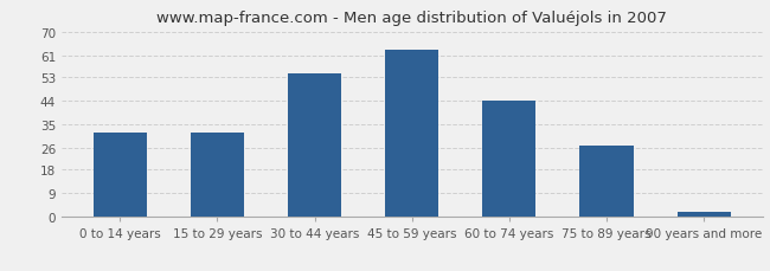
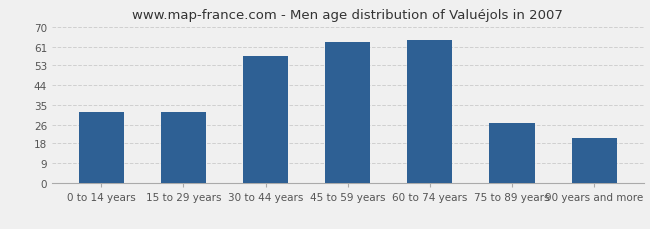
30 to 44 years: 54 -> 57
60 to 74 years: 44 -> 64
90 years and more: 2 -> 20
